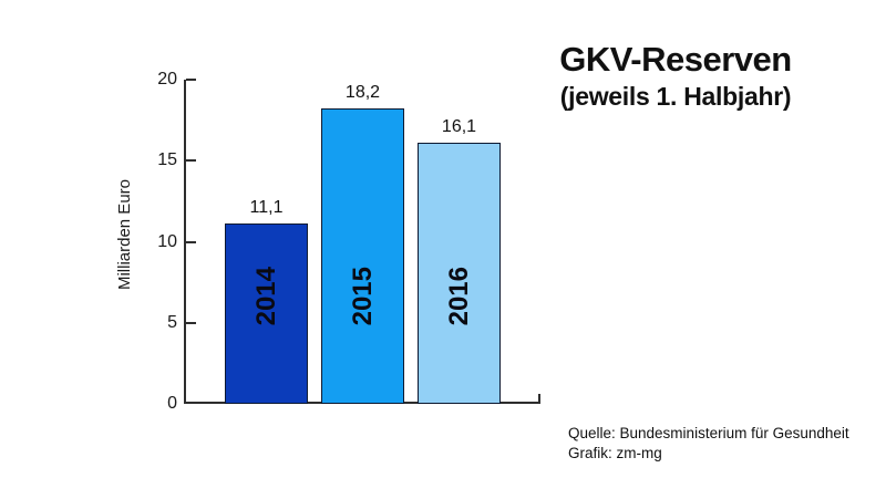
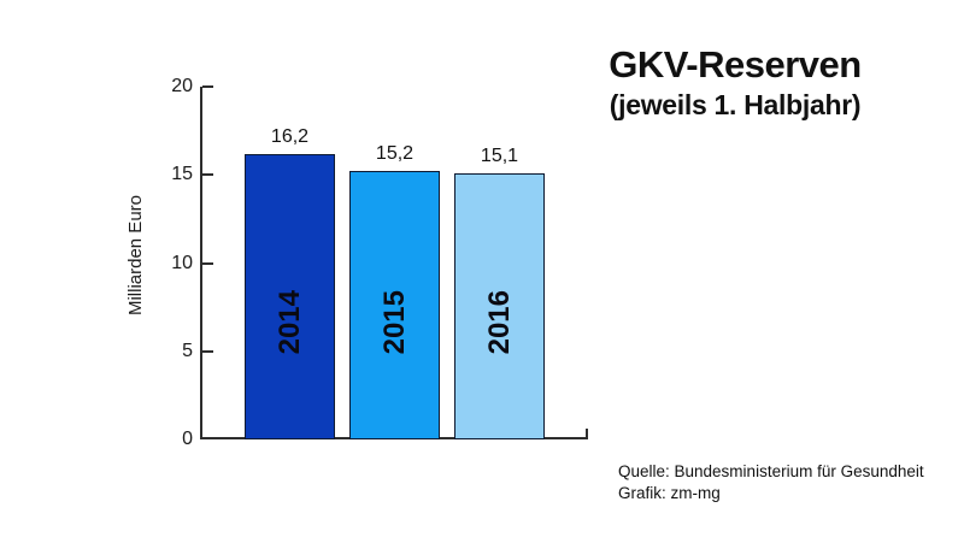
2014: 11,1 -> 16,2
2015: 18,2 -> 15,2
2016: 16,1 -> 15,1
